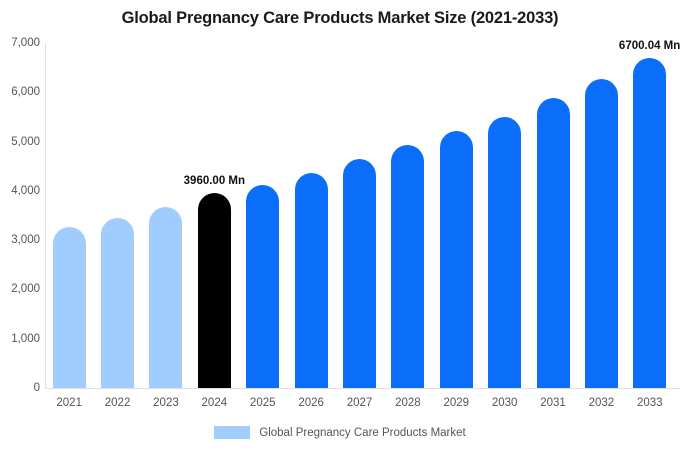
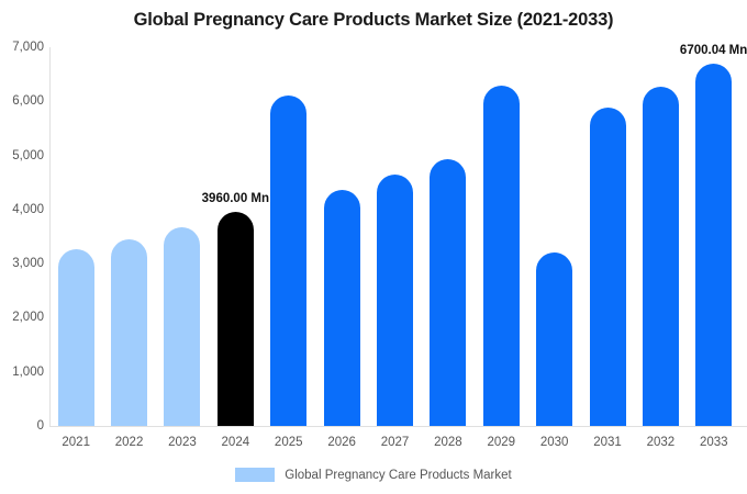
2025: 4100 -> 6100
2029: 5200 -> 6300
2030: 5500 -> 3200
